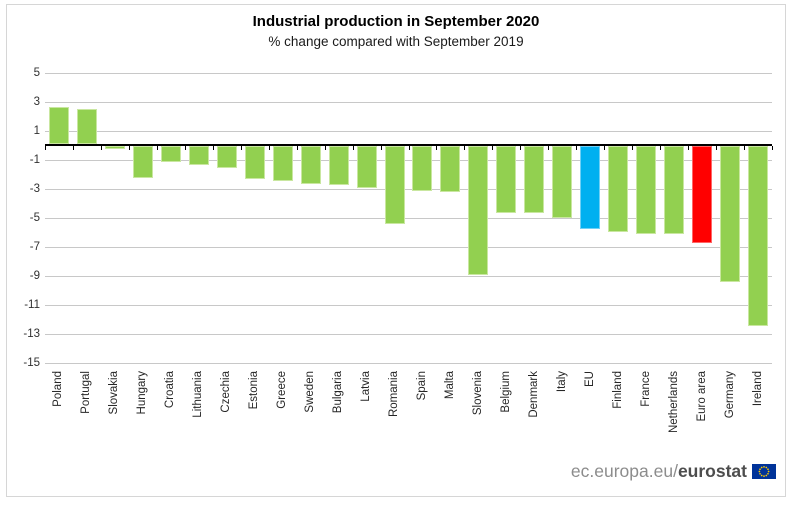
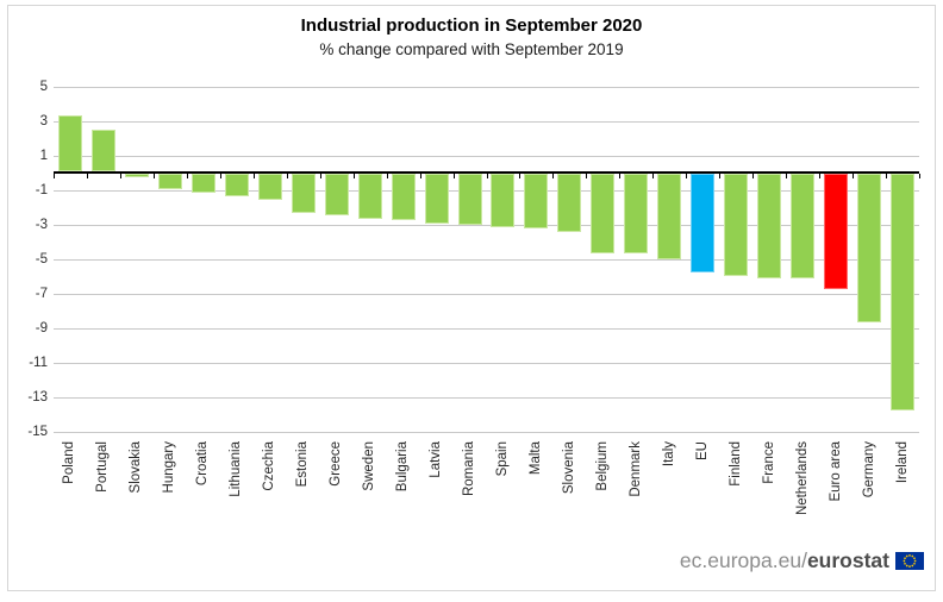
Poland: 2.6 -> 3.3
Hungary: -2.3 -> -1.0
Romania: -5.5 -> -3.1
Slovenia: -9.0 -> -3.5
Germany: -9.5 -> -8.7
Ireland: -12.5 -> -13.8
